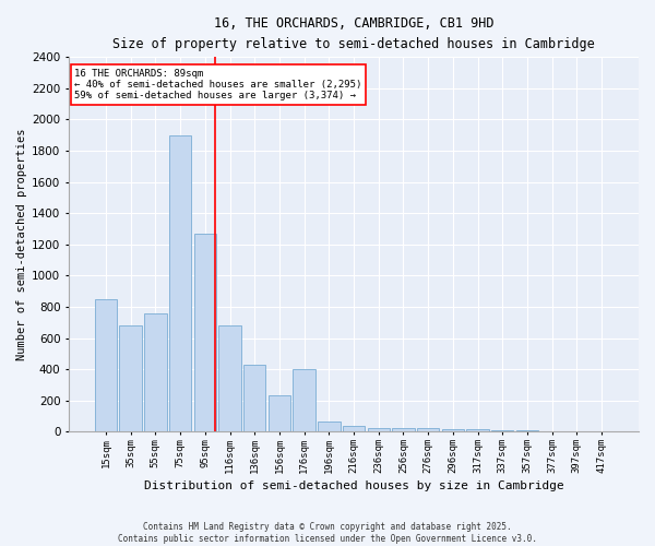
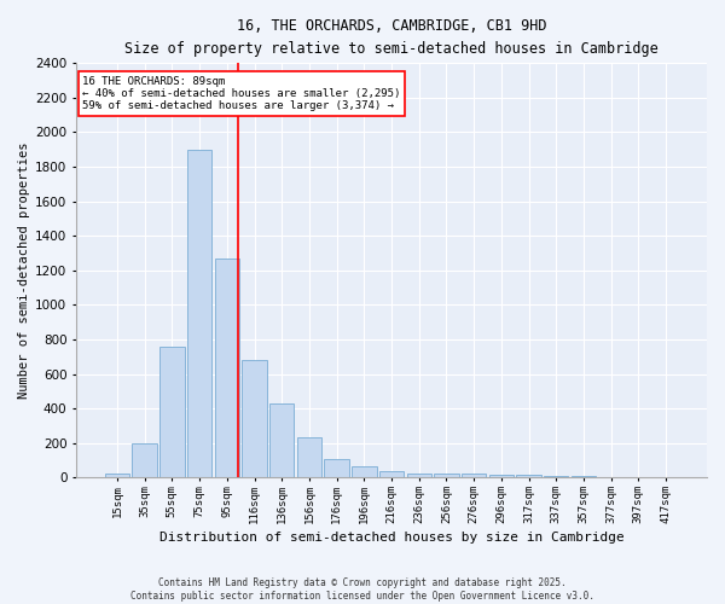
15sqm: 850 -> 20
35sqm: 680 -> 200
176sqm: 400 -> 110
